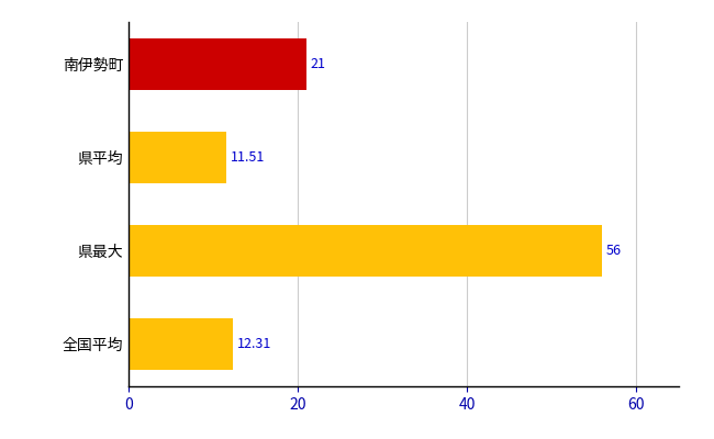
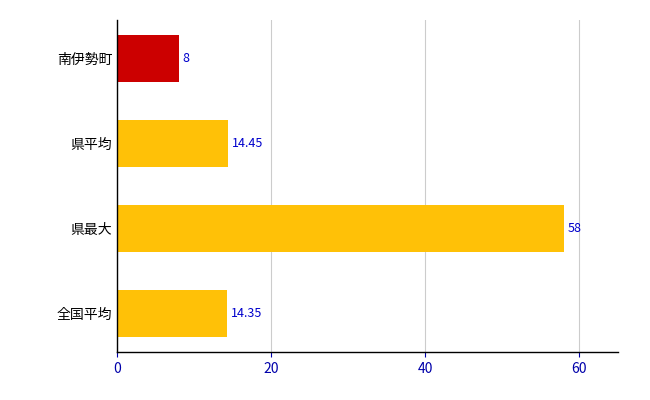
南伊勢町: 21 -> 8
県平均: 11.51 -> 14.45
県最大: 56 -> 58
全国平均: 12.31 -> 14.35
